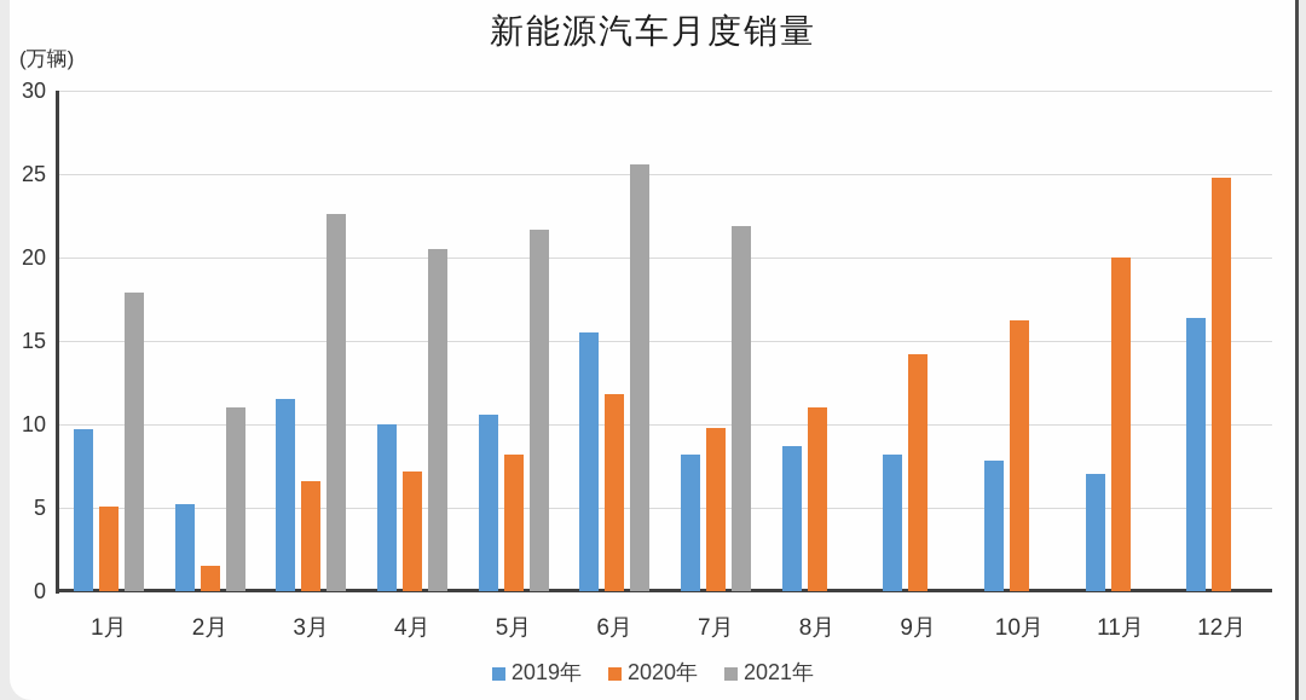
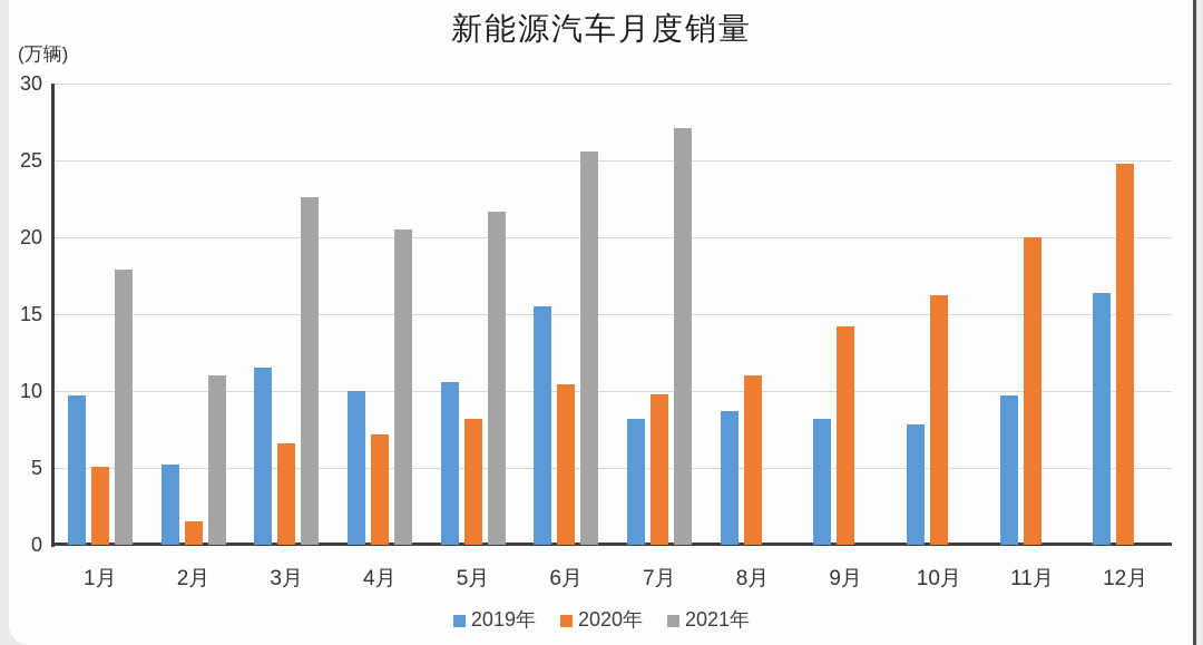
2020年/6月: 11.8 -> 10.4
2021年/7月: 21.9 -> 27.1
2019年/11月: 7.0 -> 9.7
